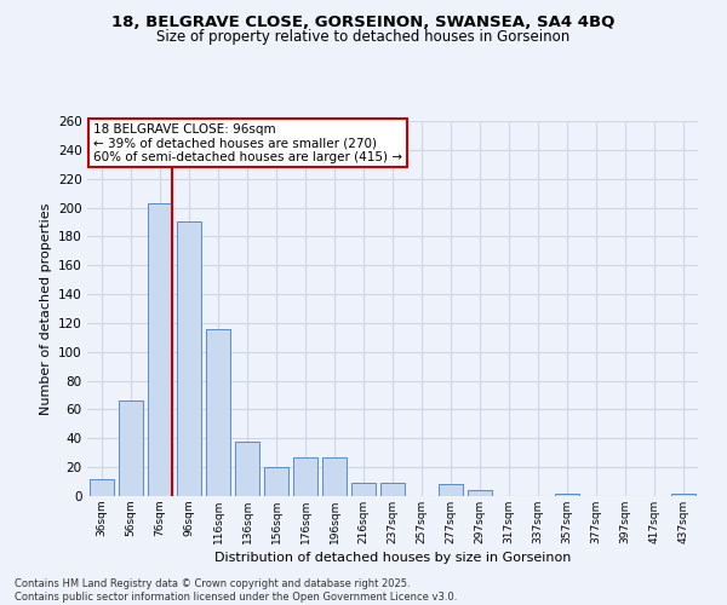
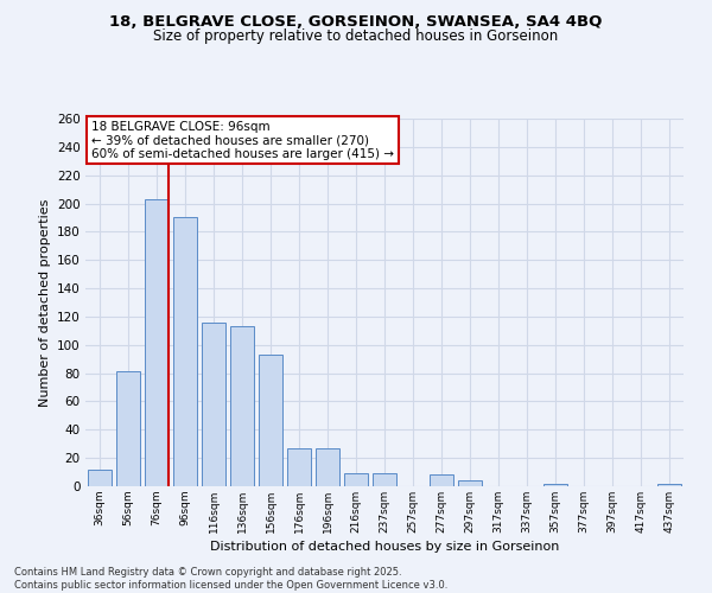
56sqm: 66 -> 81
136sqm: 38 -> 113
156sqm: 20 -> 93
